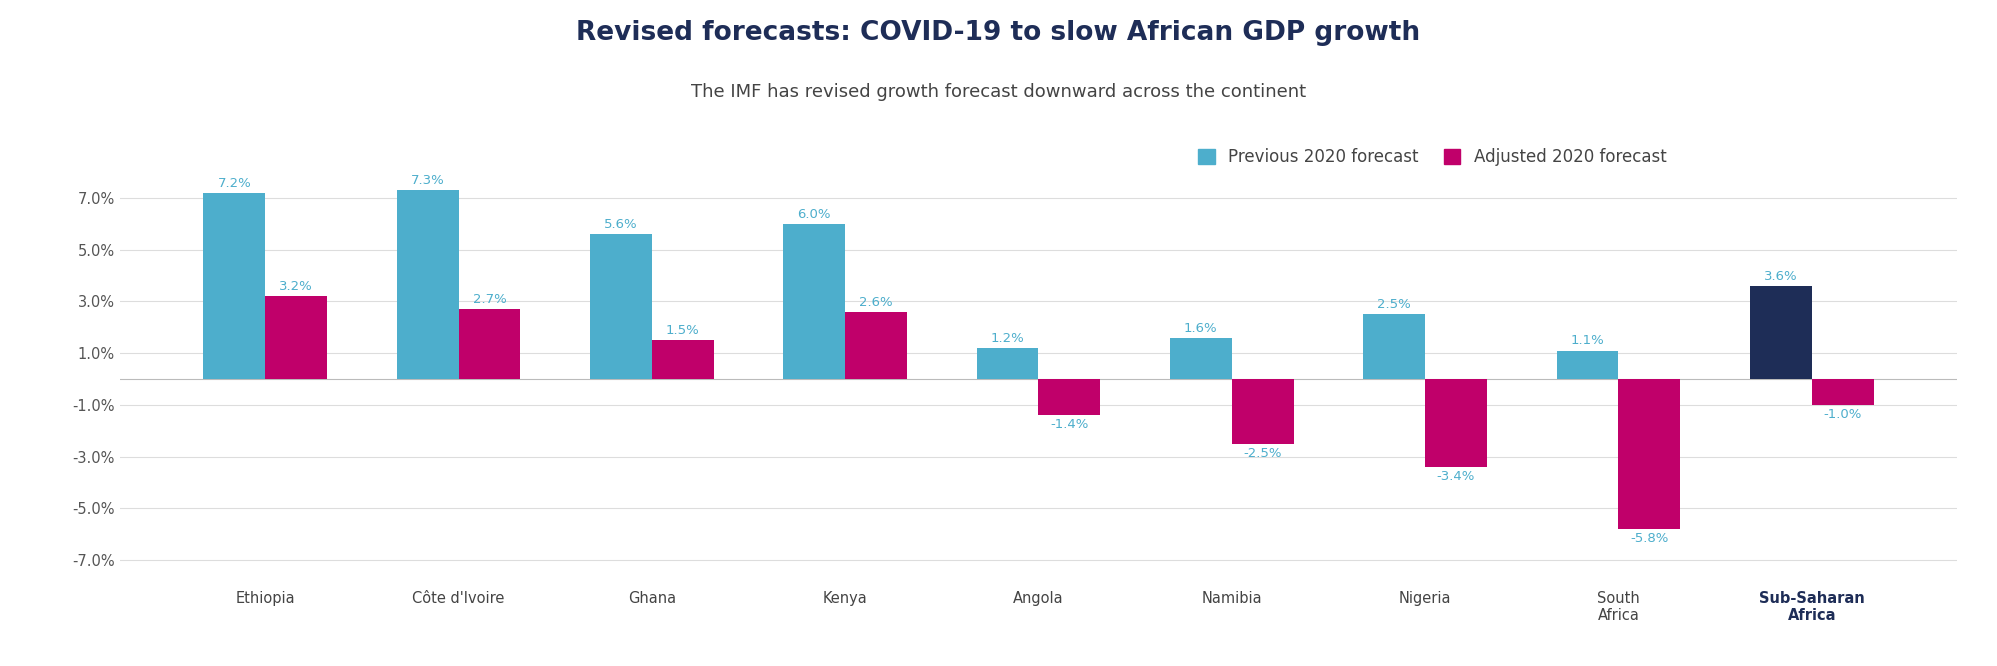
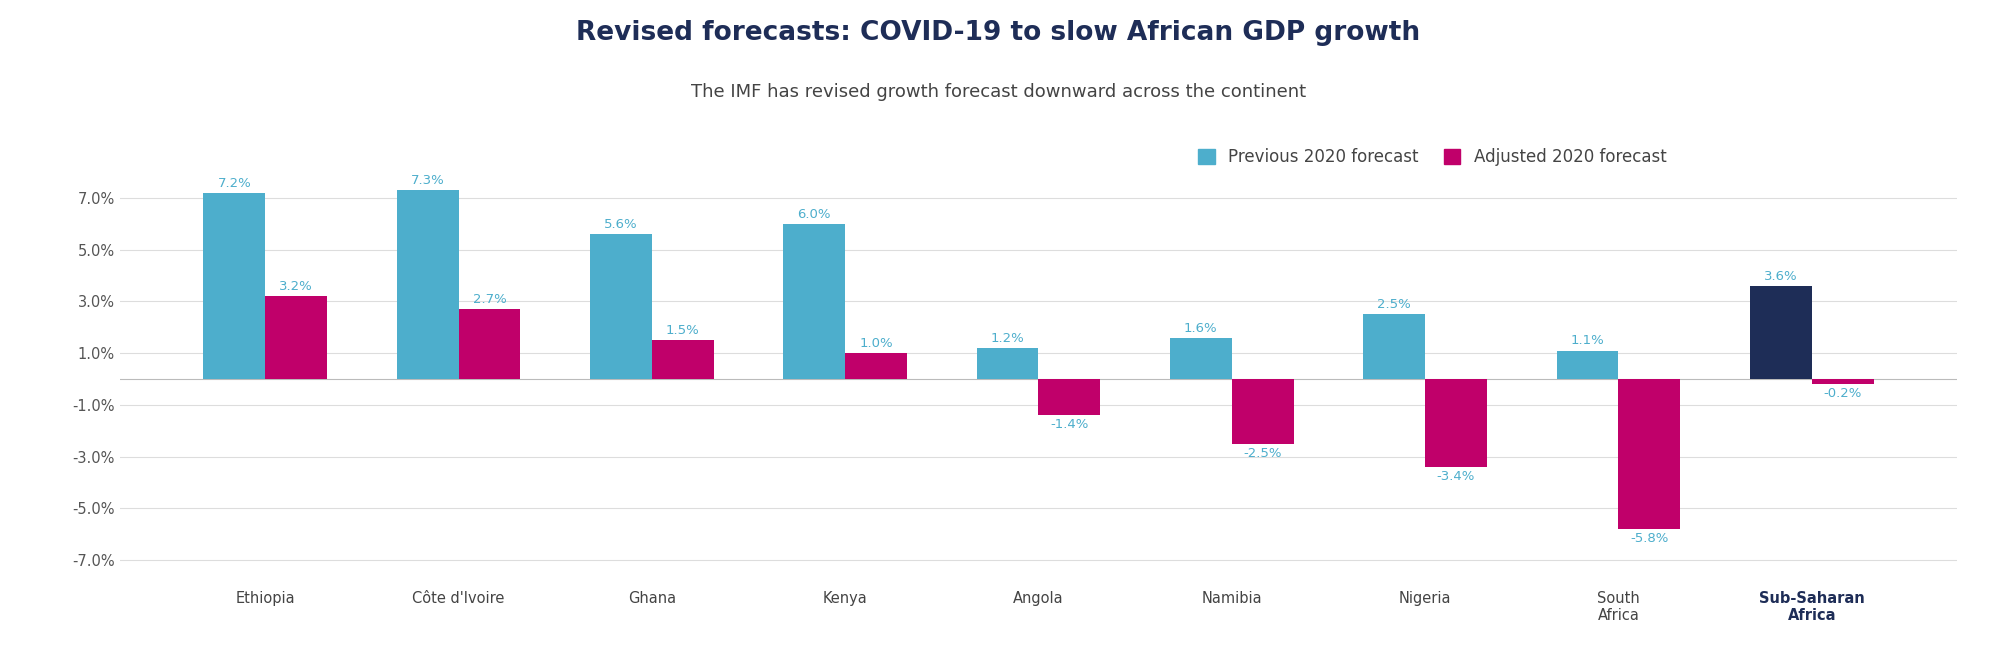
Adjusted 2020 forecast/Kenya: 2.6% -> 1.0%
Adjusted 2020 forecast/Sub-Saharan Africa: -1.0% -> -0.2%
